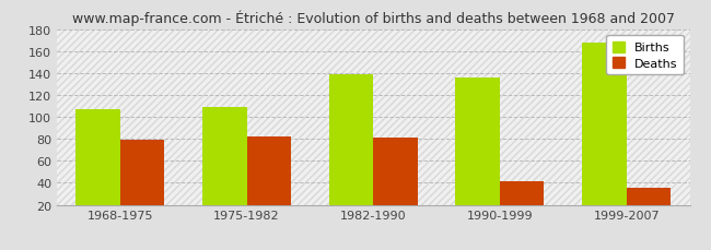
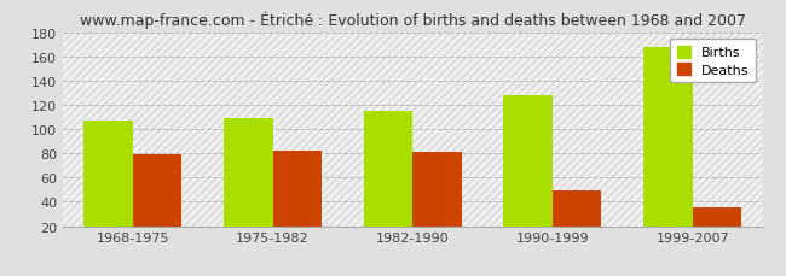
Births/1982-1990: 139 -> 115
Births/1990-1999: 136 -> 128
Deaths/1990-1999: 41 -> 49
